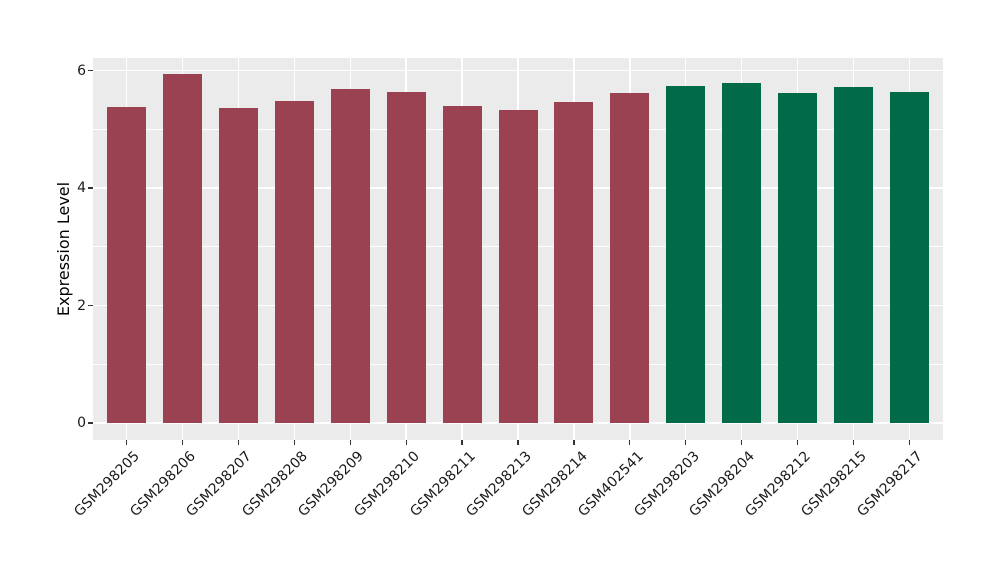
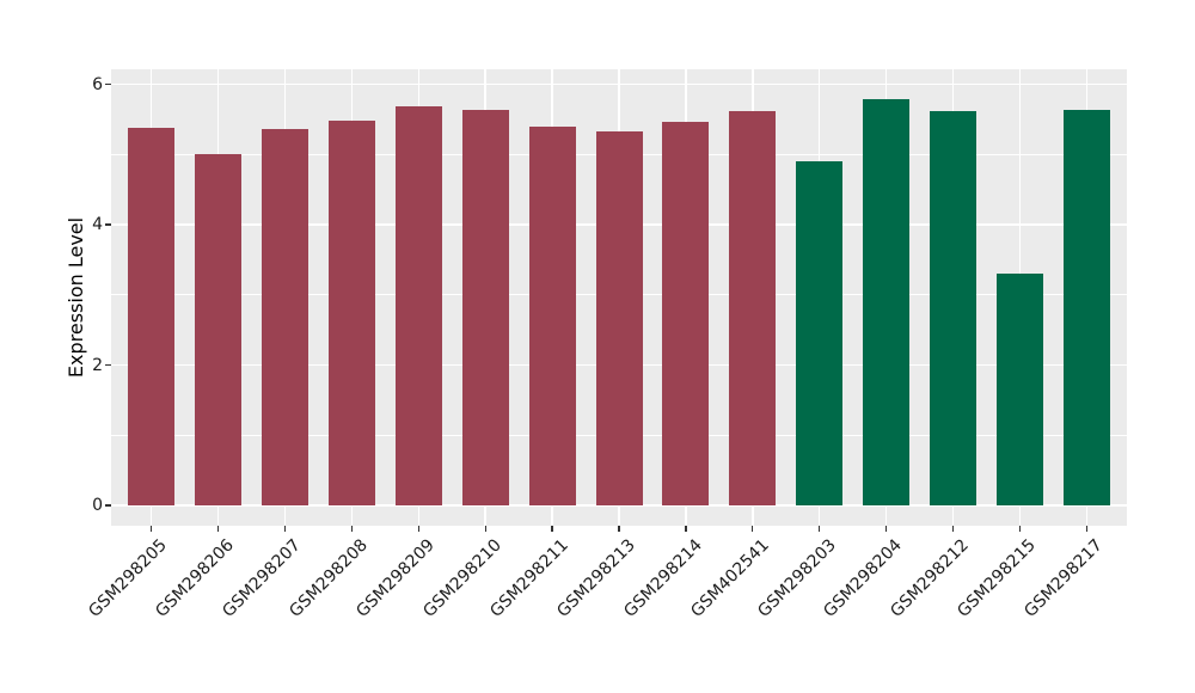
GSM298206: 5.9 -> 5.0
GSM298203: 5.7 -> 4.9
GSM298215: 5.7 -> 3.3
